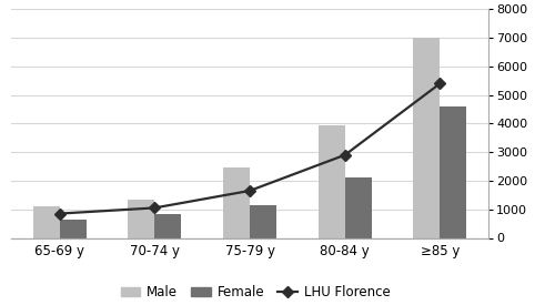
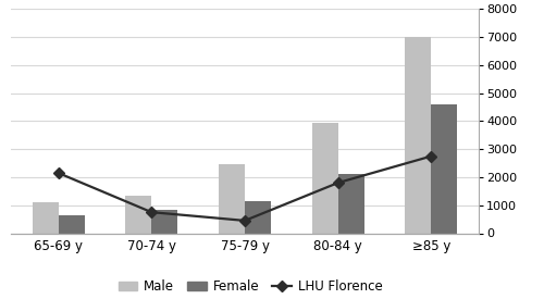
LHU Florence/65-69 y: 850 -> 2150
LHU Florence/70-74 y: 1050 -> 750
LHU Florence/75-79 y: 1650 -> 450
LHU Florence/80-84 y: 2900 -> 1800
LHU Florence/≥85 y: 5400 -> 2750
